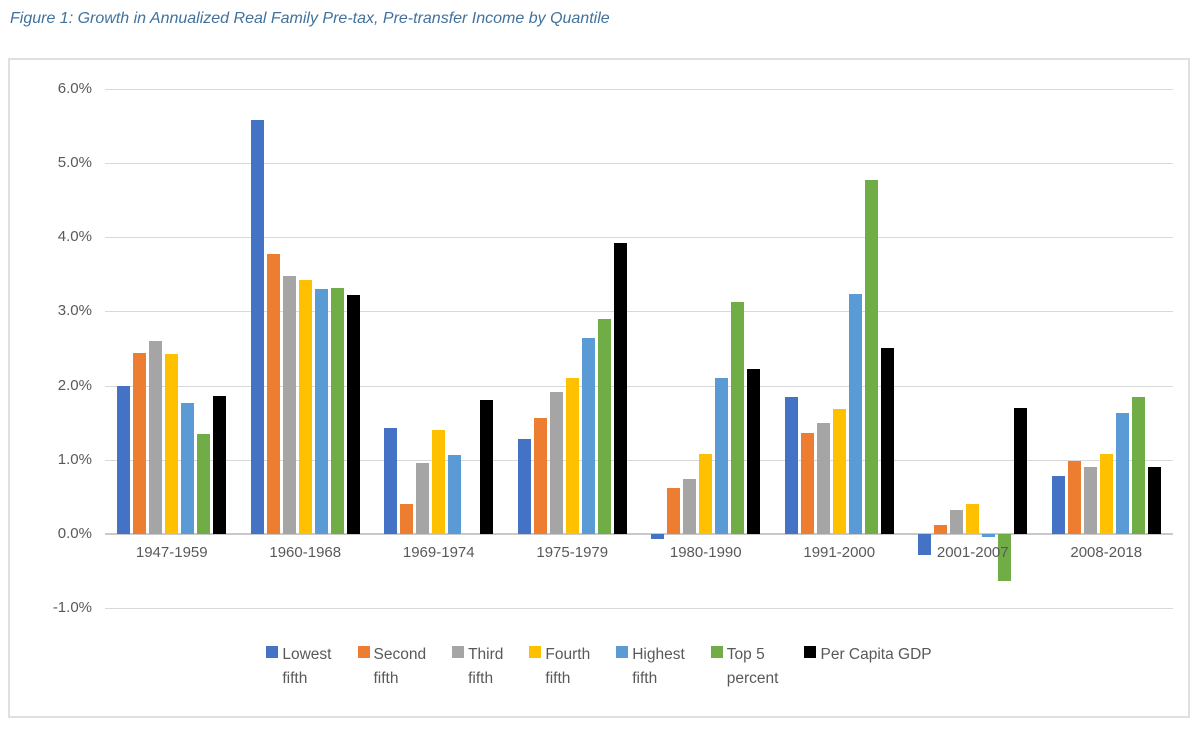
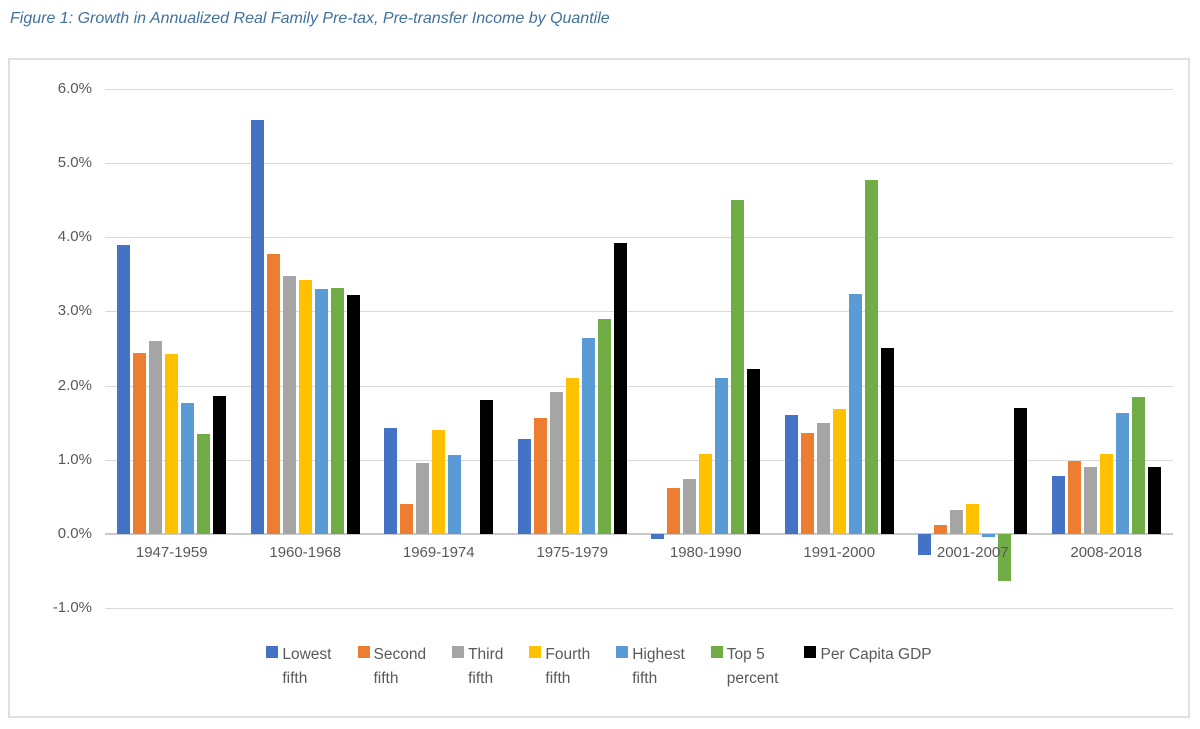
Lowest fifth/1947-1959: 2.0% -> 3.9%
Top 5 percent/1980-1990: 3.1% -> 4.5%
Lowest fifth/1991-2000: 1.9% -> 1.6%
